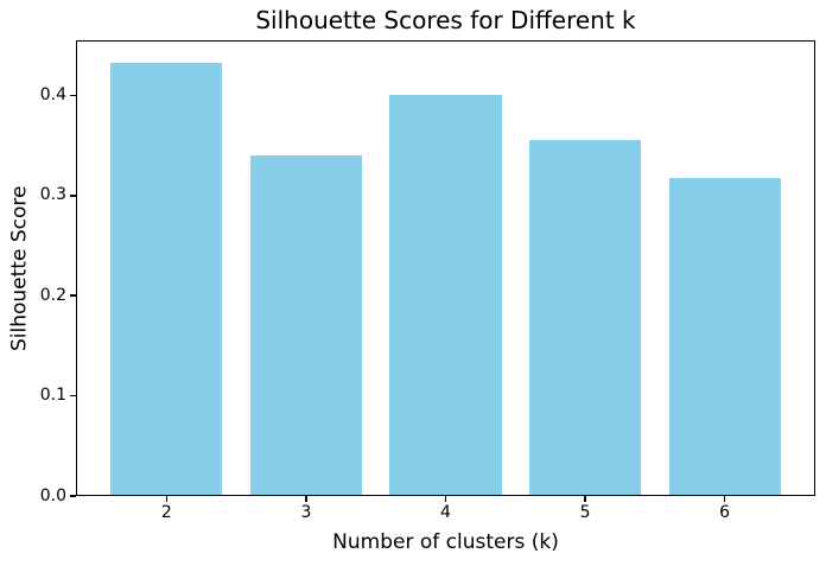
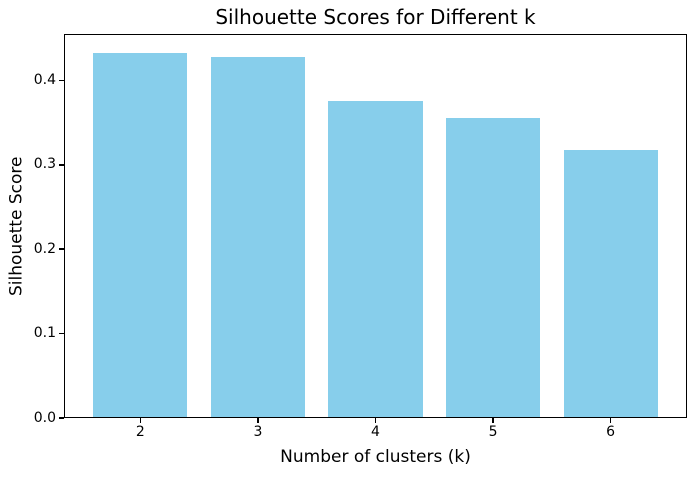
3: 0.34 -> 0.43
4: 0.40 -> 0.38
